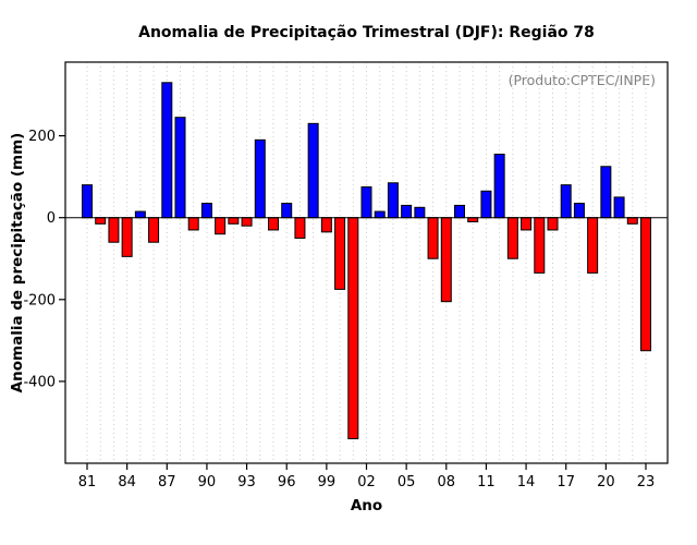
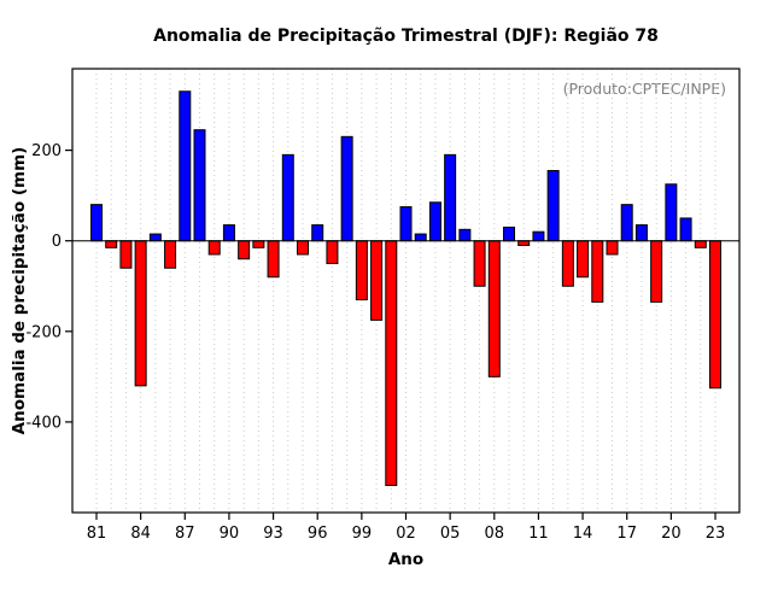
84: -100 -> -320
93: -20 -> -80
99: -40 -> -130
05: 30 -> 190
08: -200 -> -300
11: 60 -> 20
14: -30 -> -80
